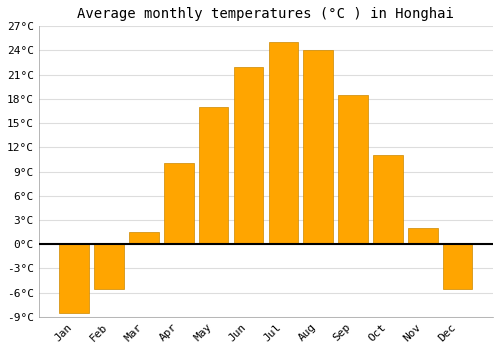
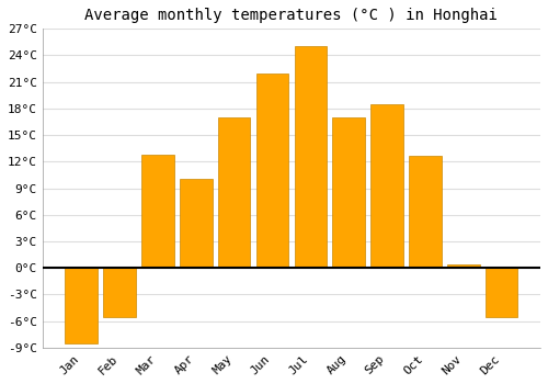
Mar: 1.5°C -> 12.8°C
Aug: 24.0°C -> 17.0°C
Oct: 11.0°C -> 12.6°C
Nov: 2.0°C -> 0.4°C
